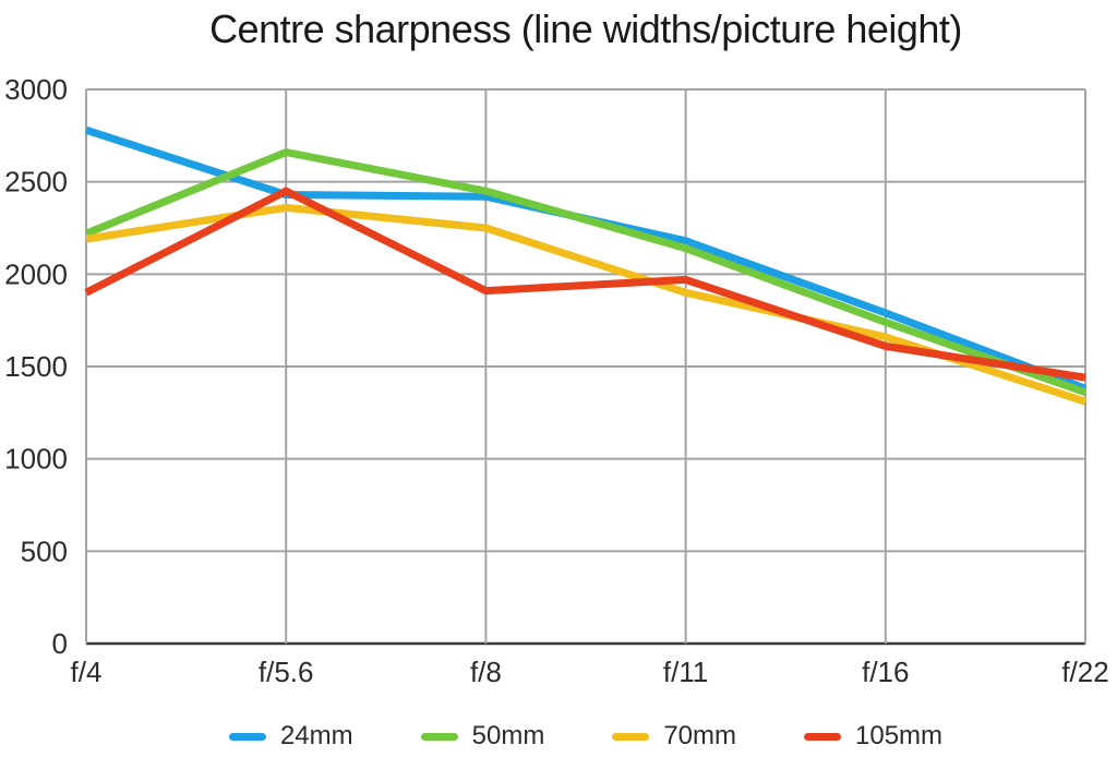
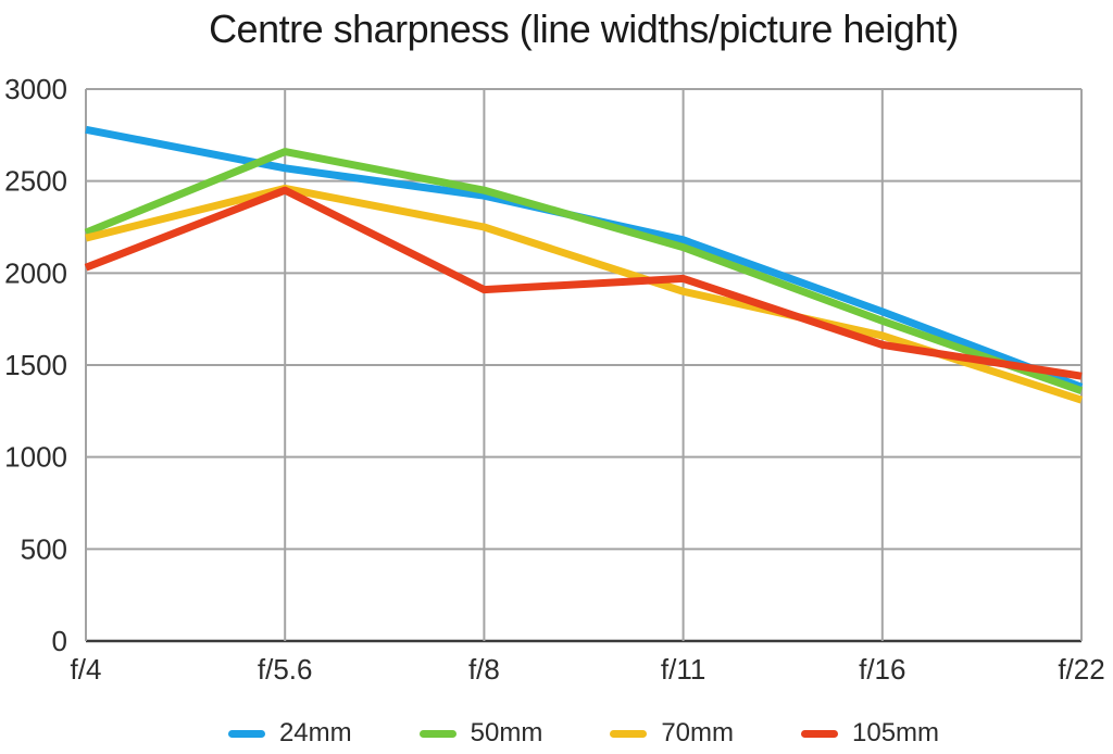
105mm/f/4: 1900 -> 2030
24mm/f/5.6: 2430 -> 2570
70mm/f/5.6: 2360 -> 2460
